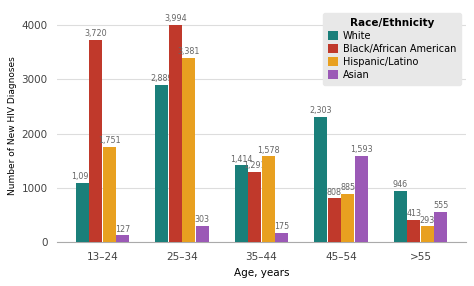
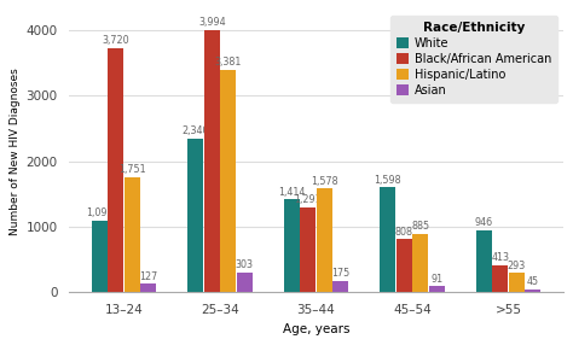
White/25–34: 2,889 -> 2,340
White/45–54: 2,303 -> 1,598
Asian/45–54: 1,593 -> 91
Asian/>55: 555 -> 45
